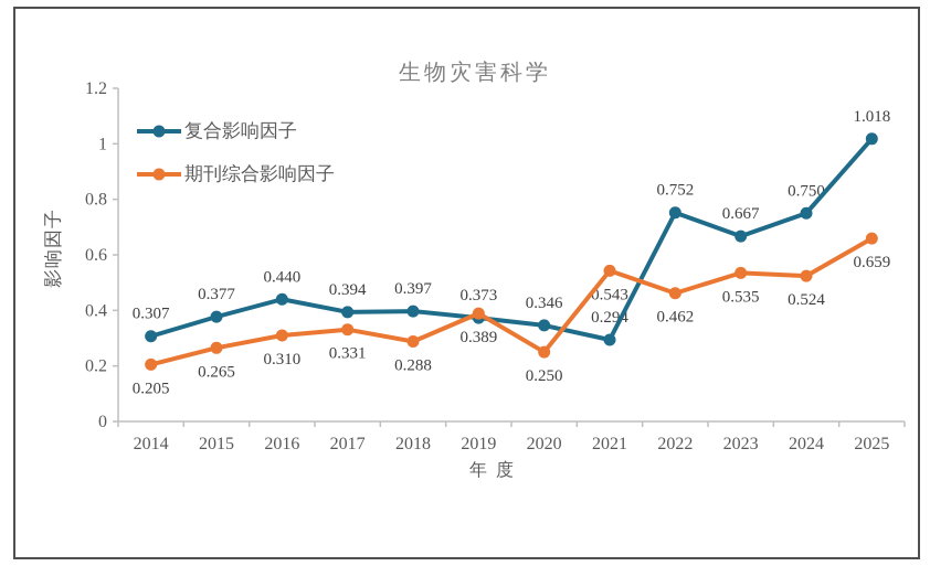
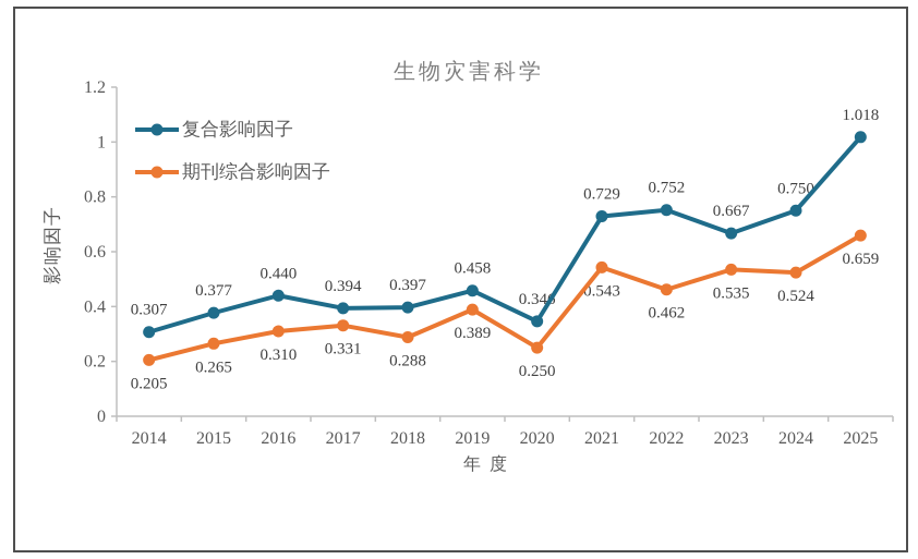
复合影响因子/2019: 0.373 -> 0.458
复合影响因子/2021: 0.294 -> 0.729
